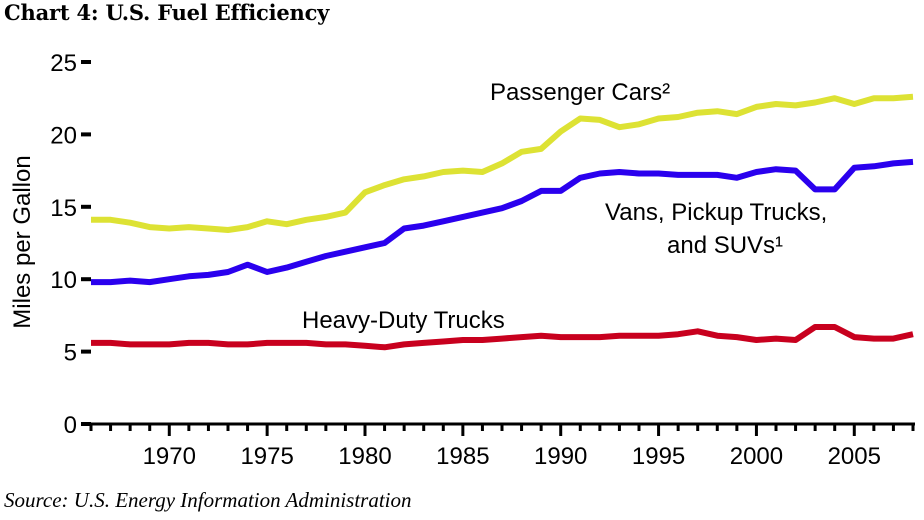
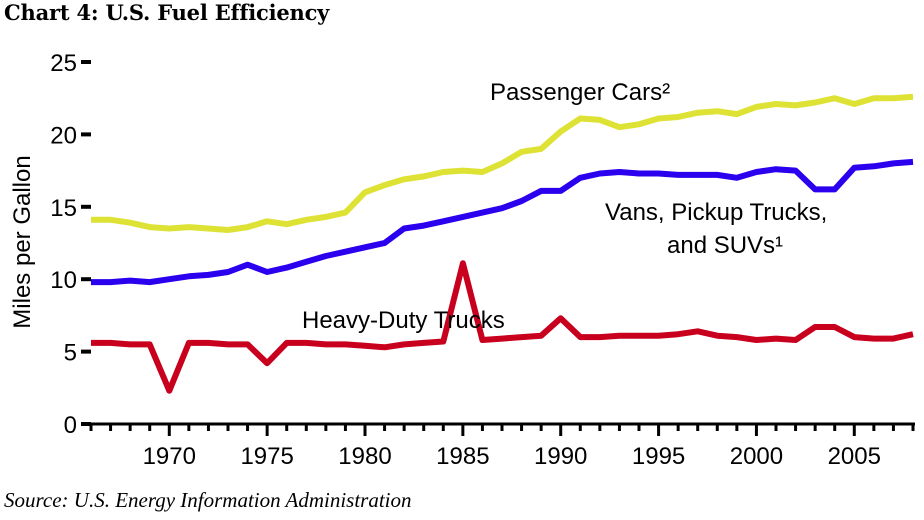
Heavy-Duty Trucks/1970: 5.5 -> 2.3
Heavy-Duty Trucks/1975: 5.6 -> 4.2
Heavy-Duty Trucks/1985: 5.8 -> 11.1
Heavy-Duty Trucks/1990: 6.0 -> 7.3
